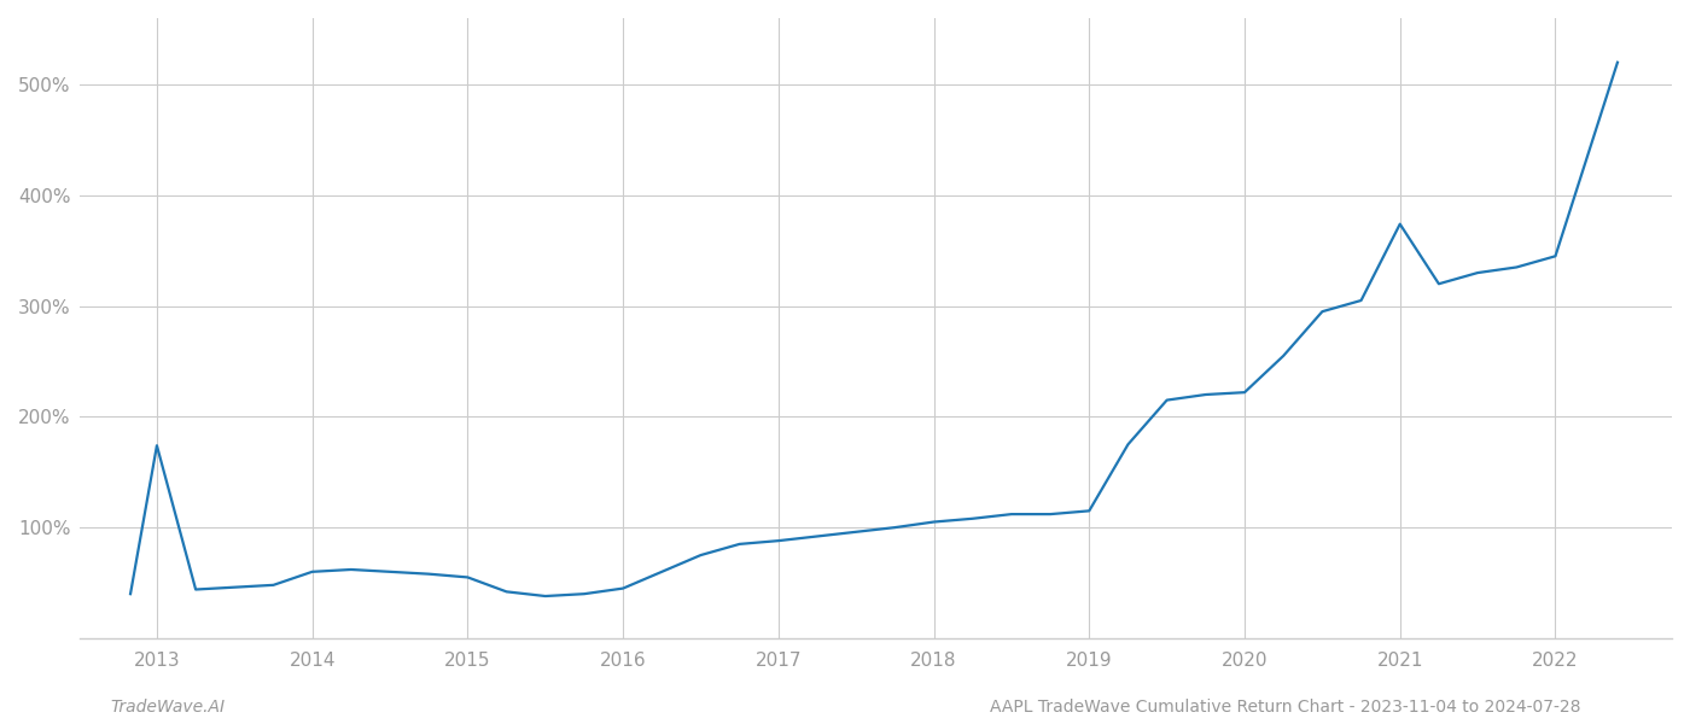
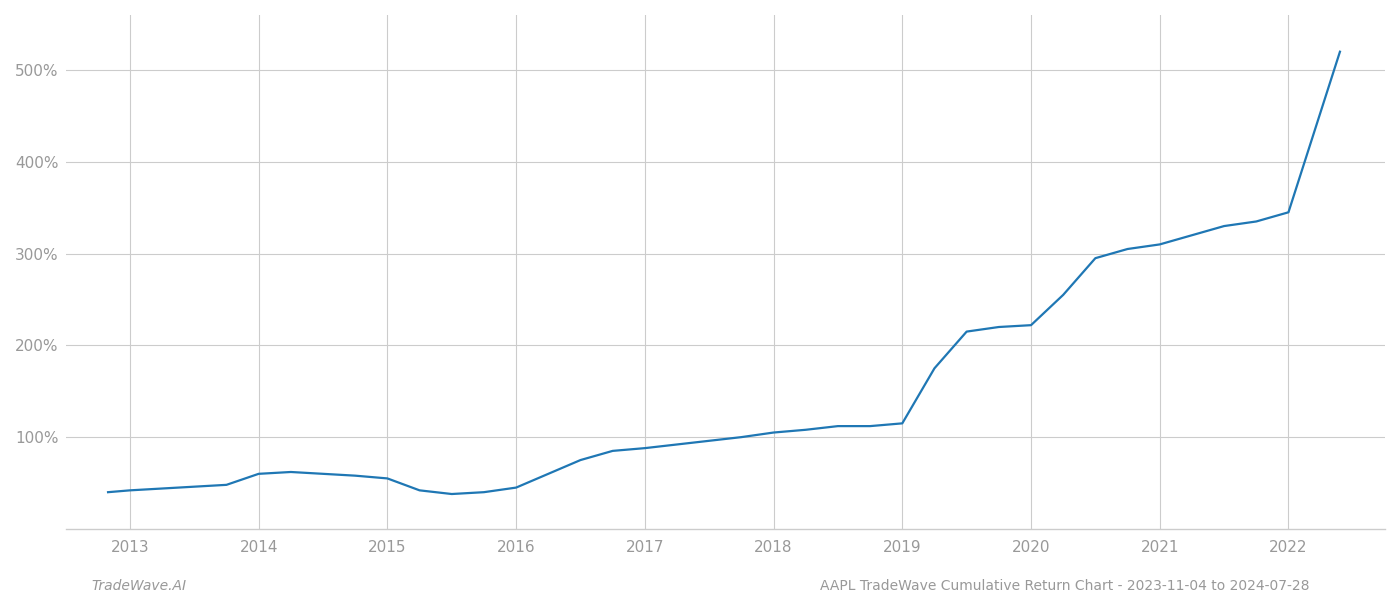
2013: 174% -> 42%
2021: 374% -> 310%
